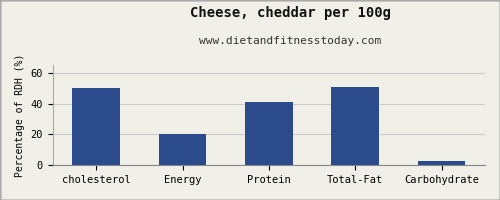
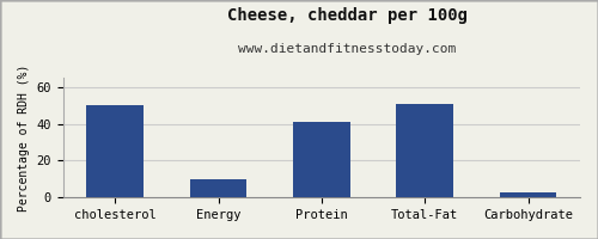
Energy: 20 -> 10
